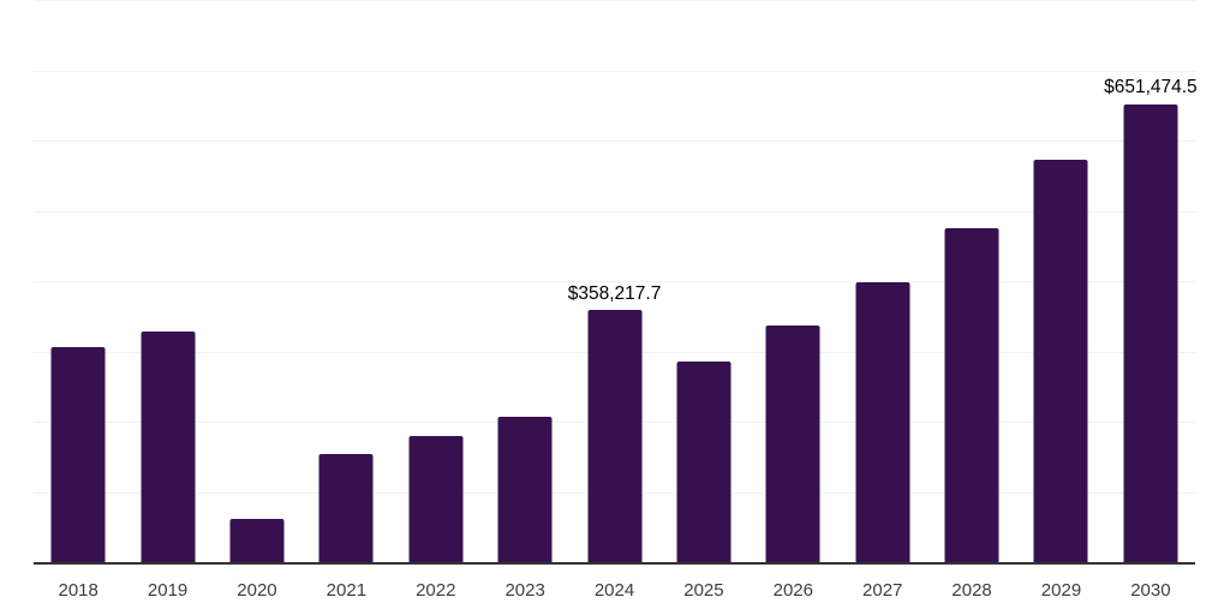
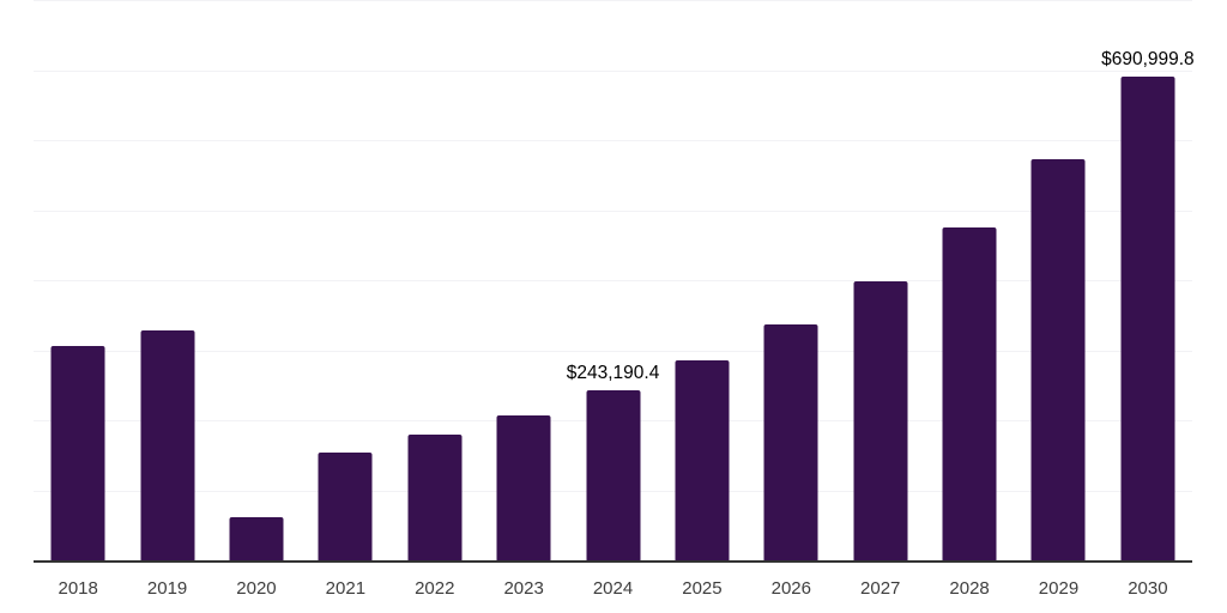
2024: $358,217.7 -> $243,190.4
2030: $651,474.5 -> $690,999.8
